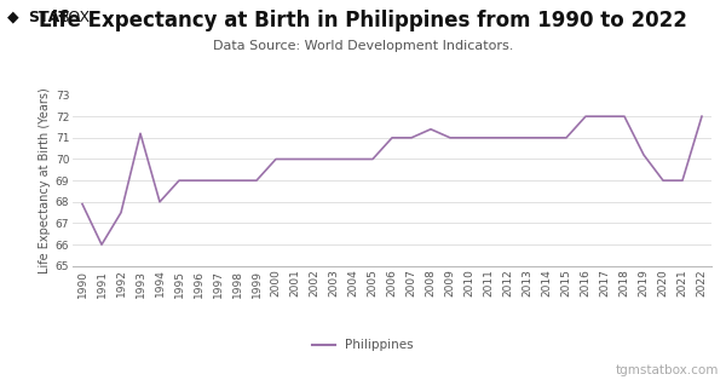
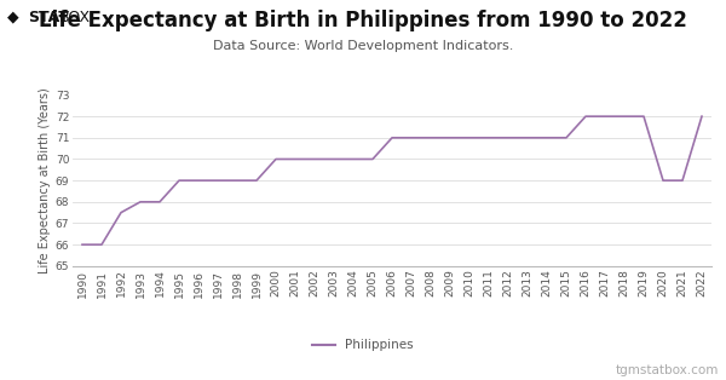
1990: 67.9 -> 66.0
1993: 71.2 -> 68.0
2008: 71.4 -> 71.0
2019: 70.2 -> 72.0
